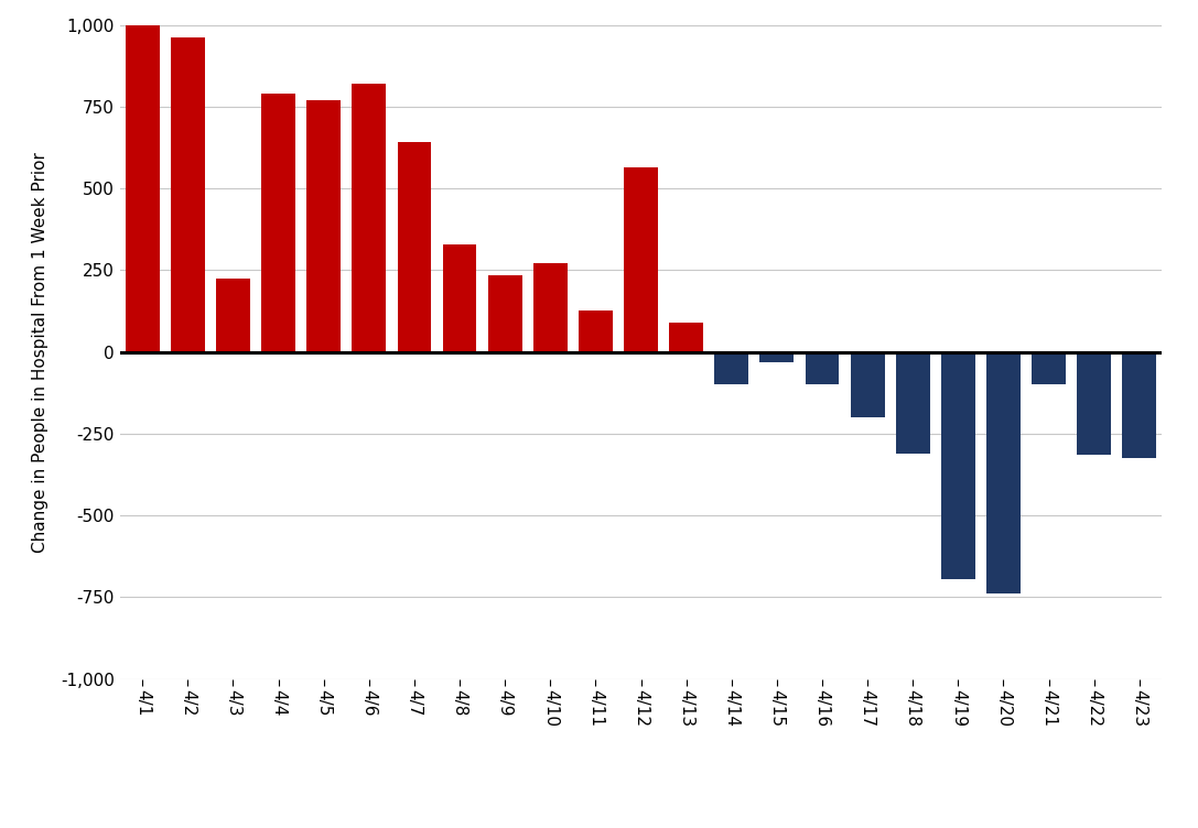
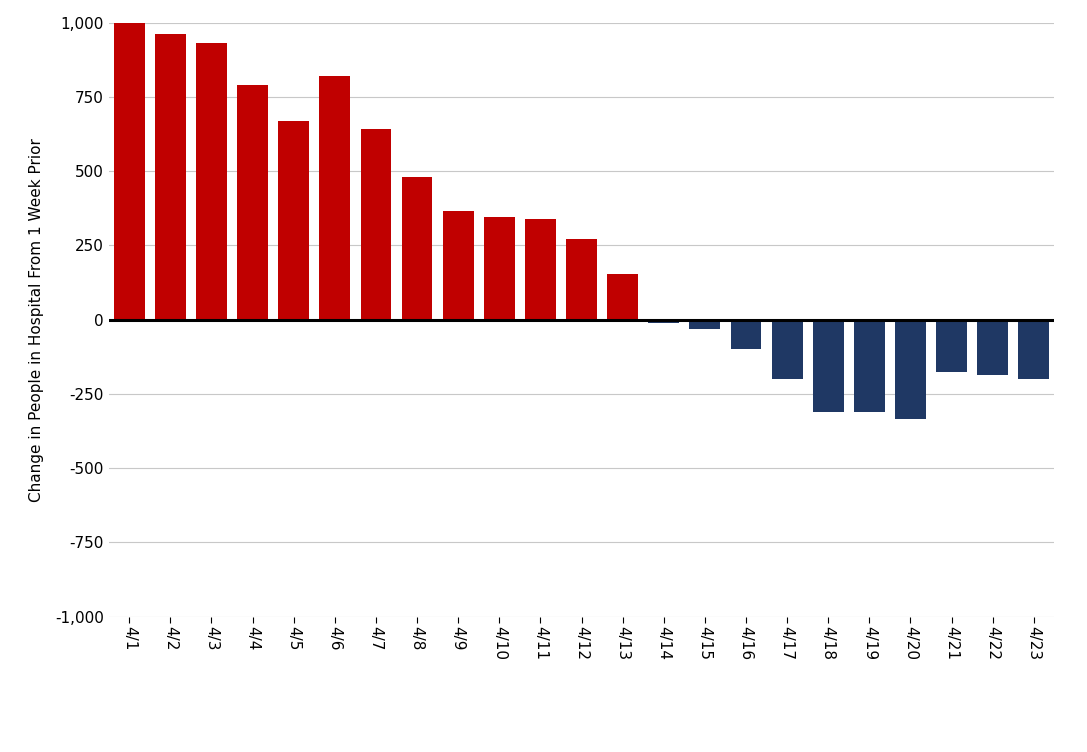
4/3: 225 -> 930
4/5: 770 -> 670
4/8: 330 -> 480
4/9: 235 -> 365
4/10: 270 -> 345
4/11: 125 -> 340
4/12: 565 -> 270
4/13: 90 -> 155
4/14: -100 -> -10
4/19: -695 -> -310
4/20: -740 -> -335
4/21: -100 -> -175
4/22: -315 -> -185
4/23: -325 -> -200
